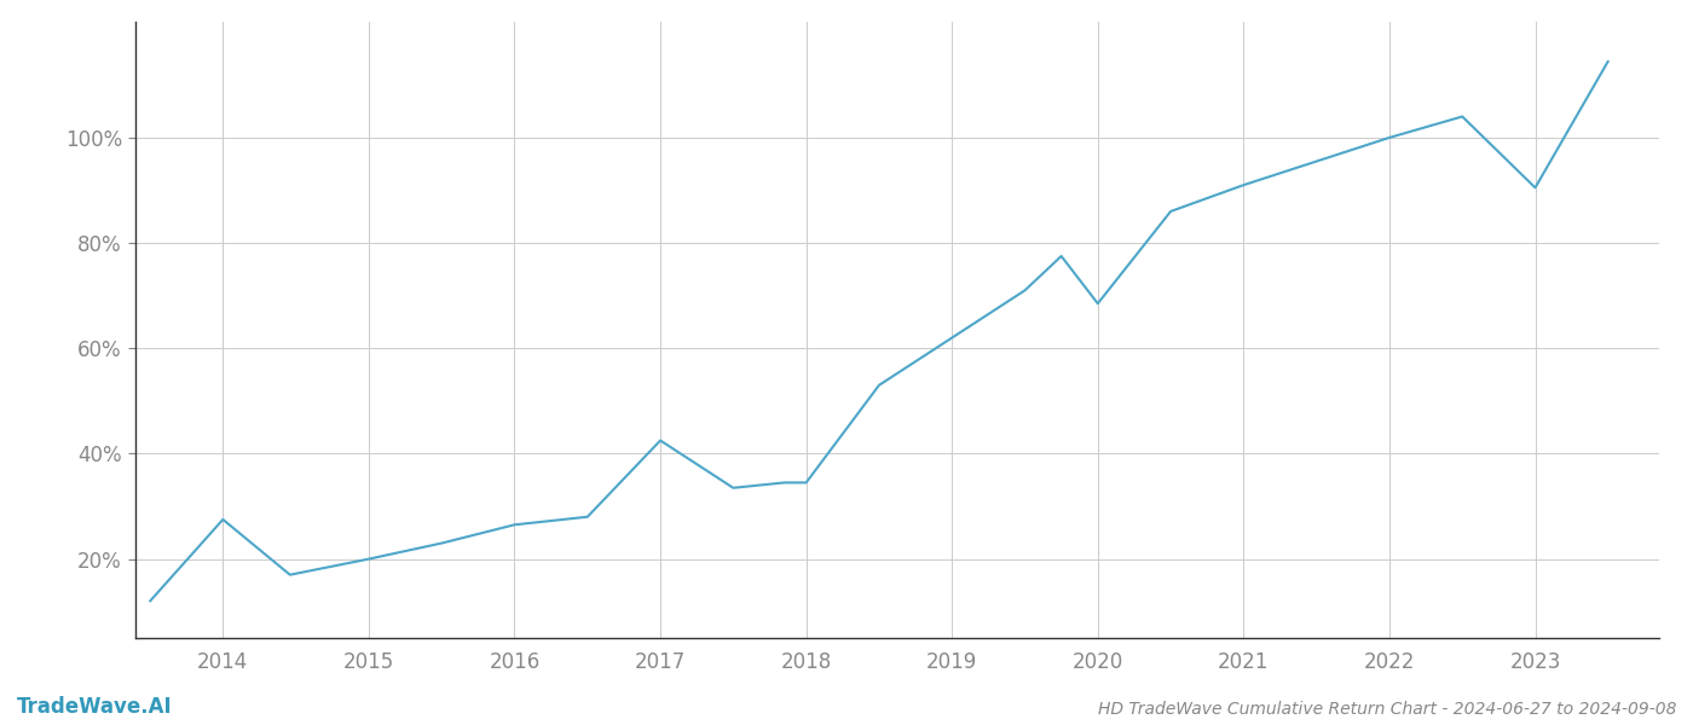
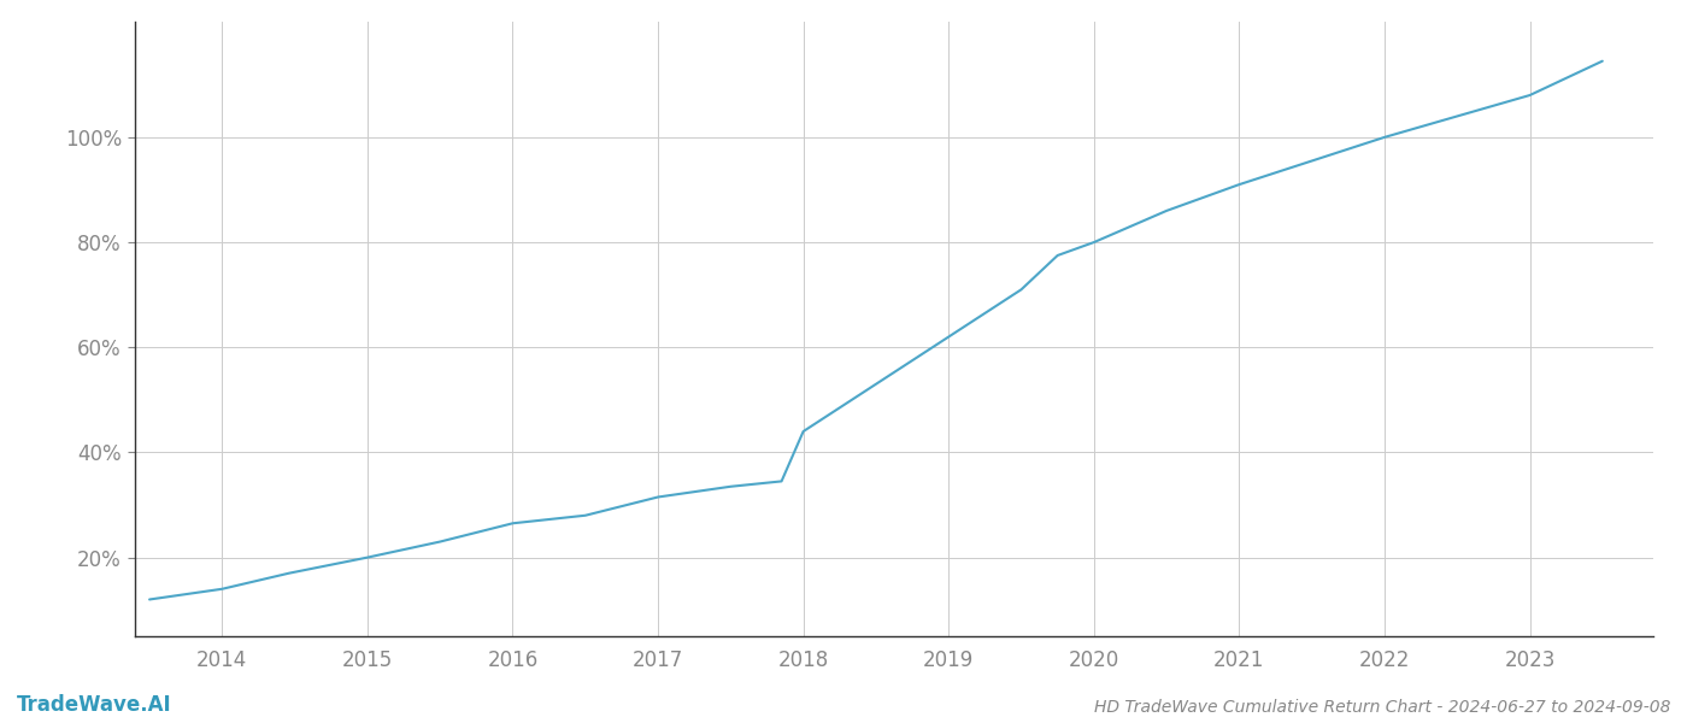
2014: 27.5% -> 14.0%
2017: 42.5% -> 31.5%
2018: 34.5% -> 44.0%
2020: 68.5% -> 80.0%
2023: 90.5% -> 108.0%
